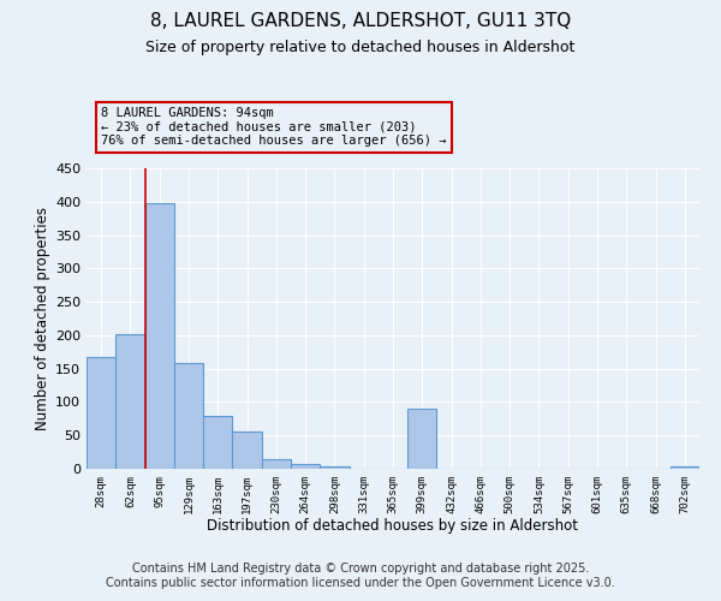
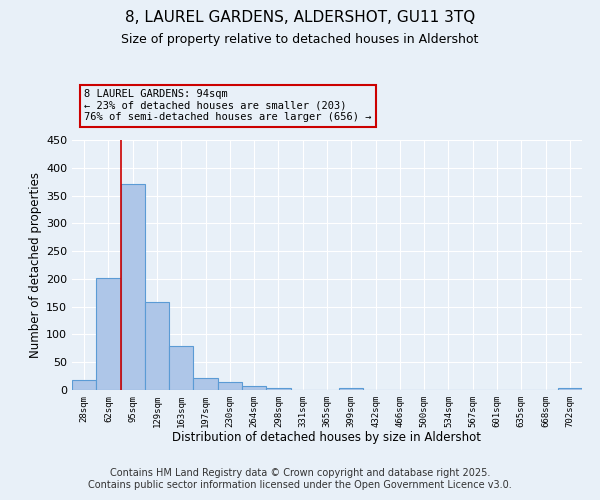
28sqm: 168 -> 18
95sqm: 398 -> 370
197sqm: 56 -> 22
399sqm: 90 -> 4
